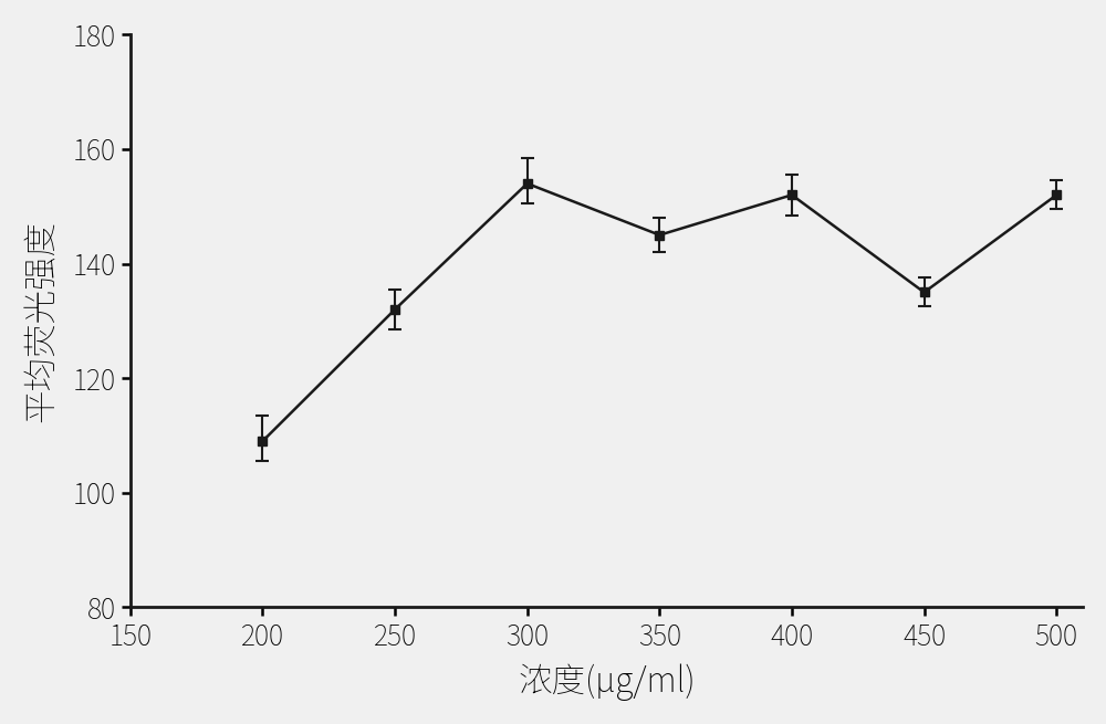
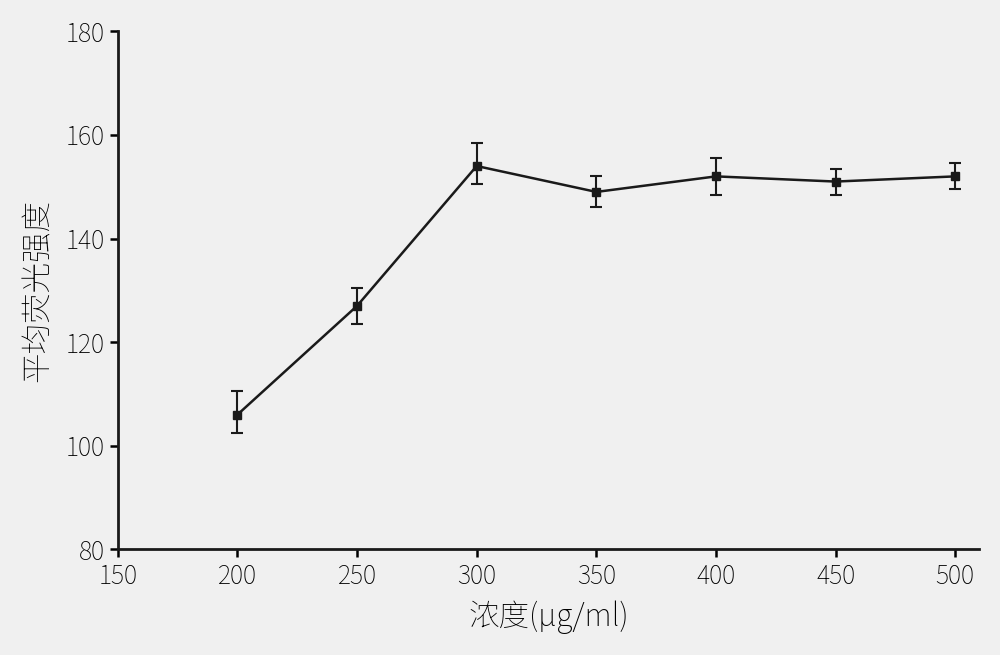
200: 109 -> 106
250: 132 -> 127
350: 145 -> 149
450: 135 -> 151
